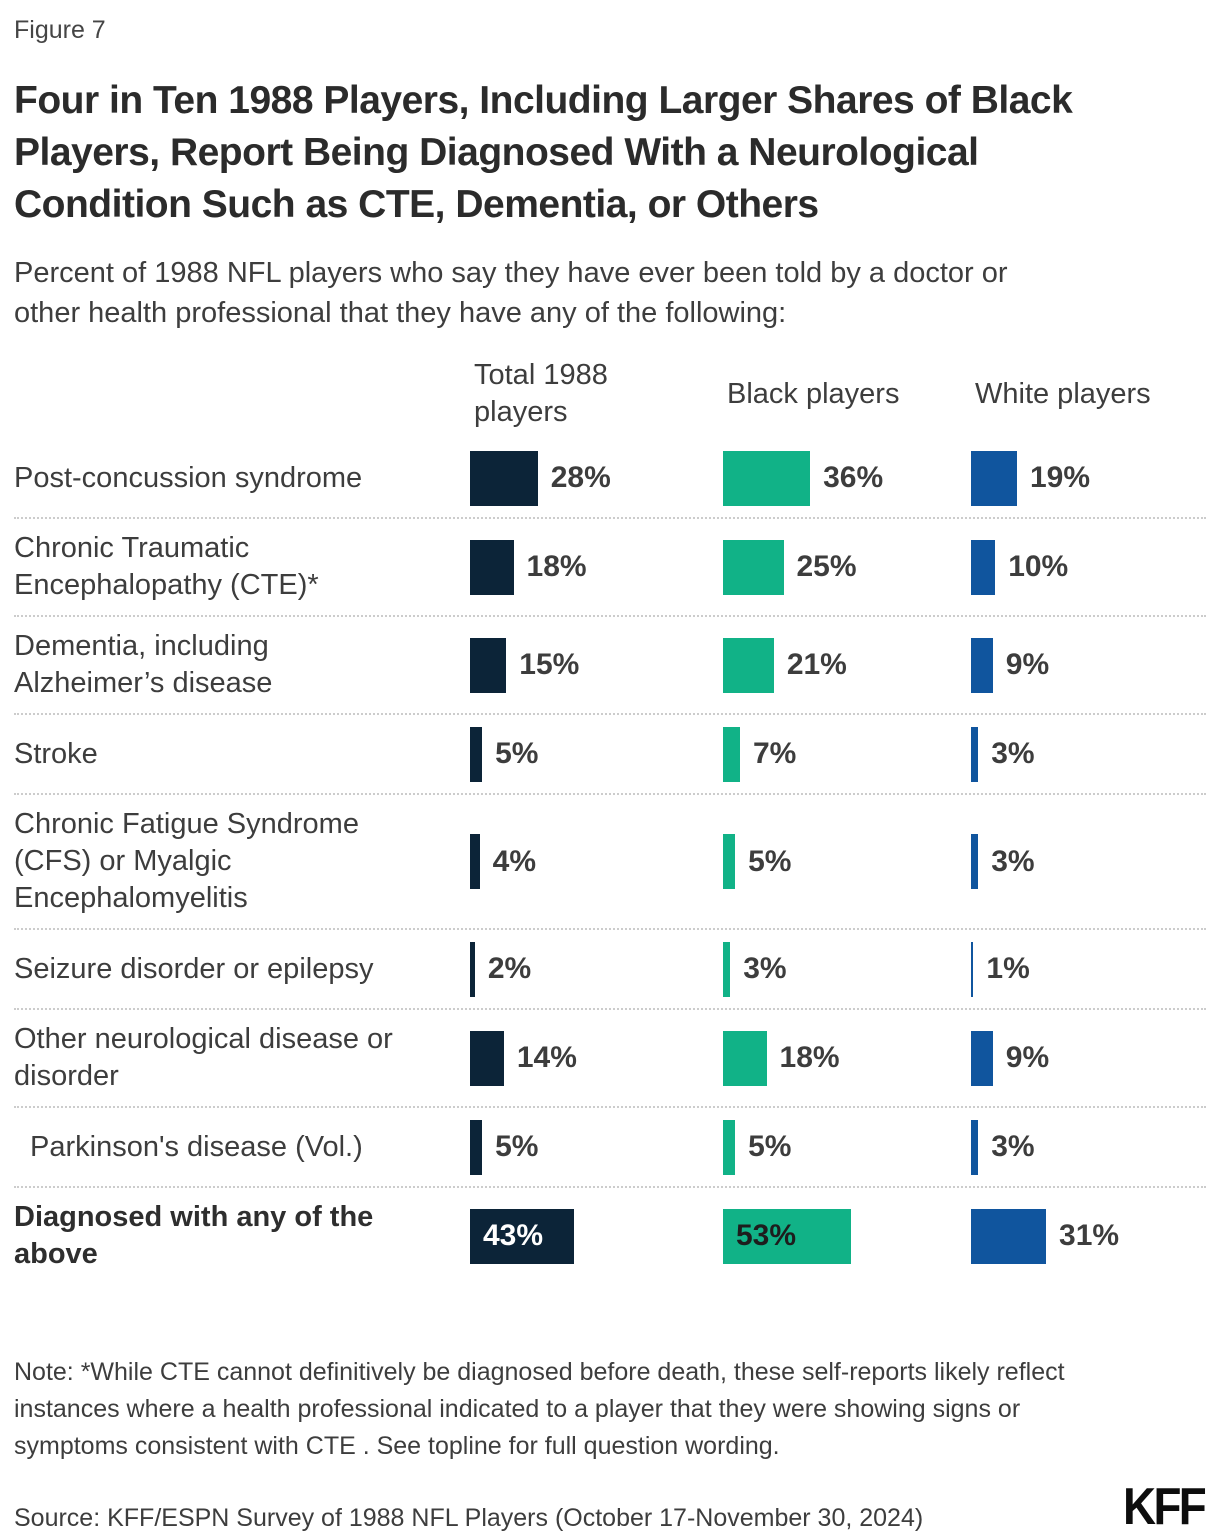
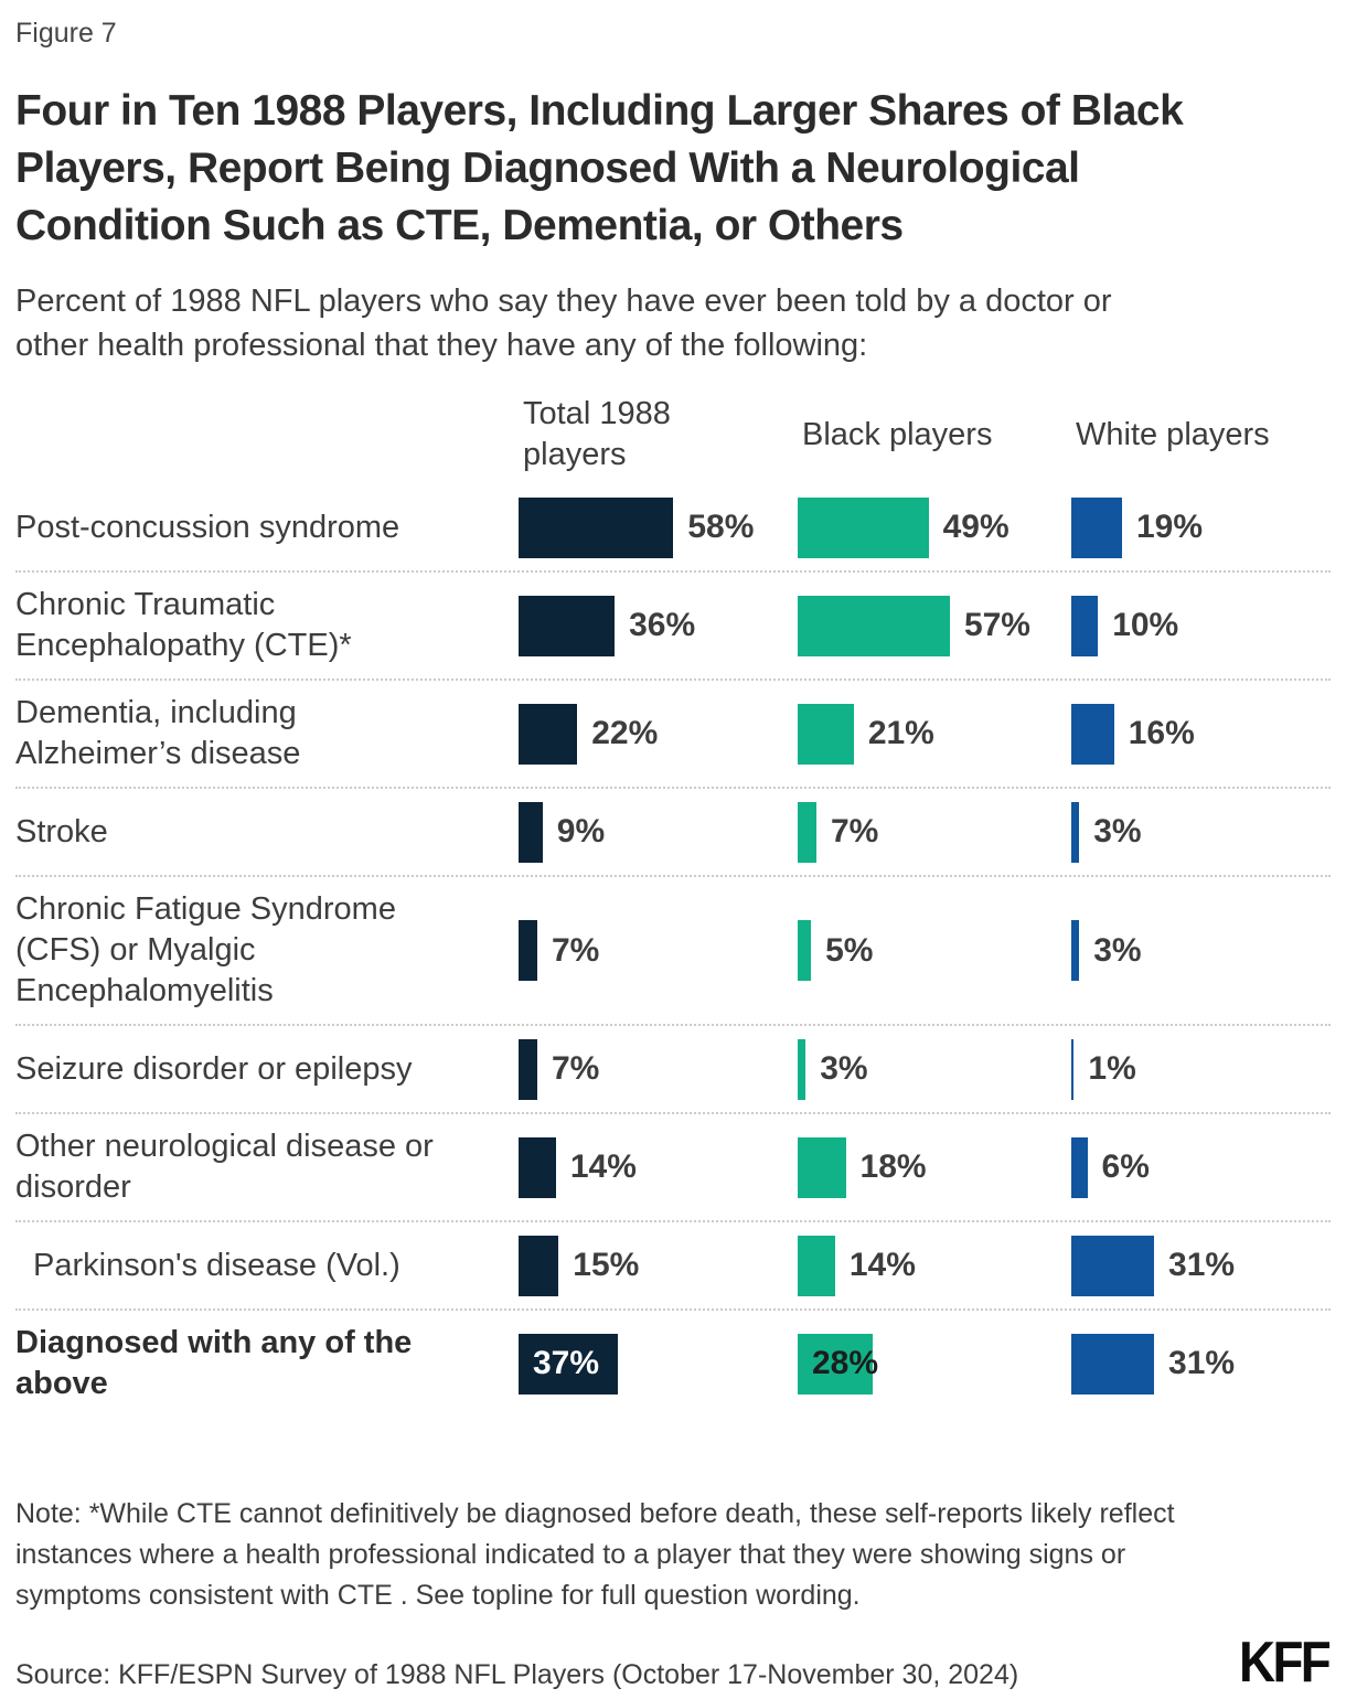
Total 1988 players/Post-concussion syndrome: 28% -> 58%
Black players/Post-concussion syndrome: 36% -> 49%
Total 1988 players/Chronic Traumatic Encephalopathy (CTE)*: 18% -> 36%
Black players/Chronic Traumatic Encephalopathy (CTE)*: 25% -> 57%
Total 1988 players/Dementia, including Alzheimer’s disease: 15% -> 22%
White players/Dementia, including Alzheimer’s disease: 9% -> 16%
Total 1988 players/Stroke: 5% -> 9%
Total 1988 players/Chronic Fatigue Syndrome (CFS) or Myalgic Encephalomyelitis: 4% -> 7%
Total 1988 players/Seizure disorder or epilepsy: 2% -> 7%
White players/Other neurological disease or disorder: 9% -> 6%
Total 1988 players/Parkinson's disease (Vol.): 5% -> 15%
Black players/Parkinson's disease (Vol.): 5% -> 14%
White players/Parkinson's disease (Vol.): 3% -> 31%
Total 1988 players/Diagnosed with any of the above: 43% -> 37%
Black players/Diagnosed with any of the above: 53% -> 28%
